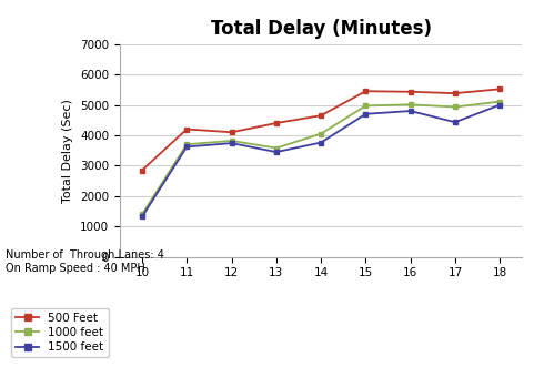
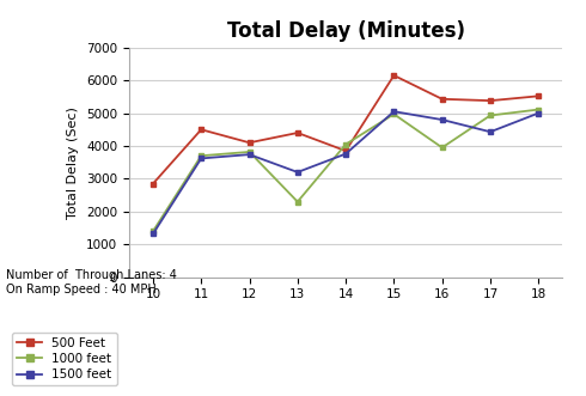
500 Feet/11: 4200 -> 4500
1000 feet/13: 3580 -> 2300
1500 feet/13: 3450 -> 3200
500 Feet/14: 4650 -> 3850
500 Feet/15: 5450 -> 6150
1500 feet/15: 4700 -> 5050
1000 feet/16: 5010 -> 3950
